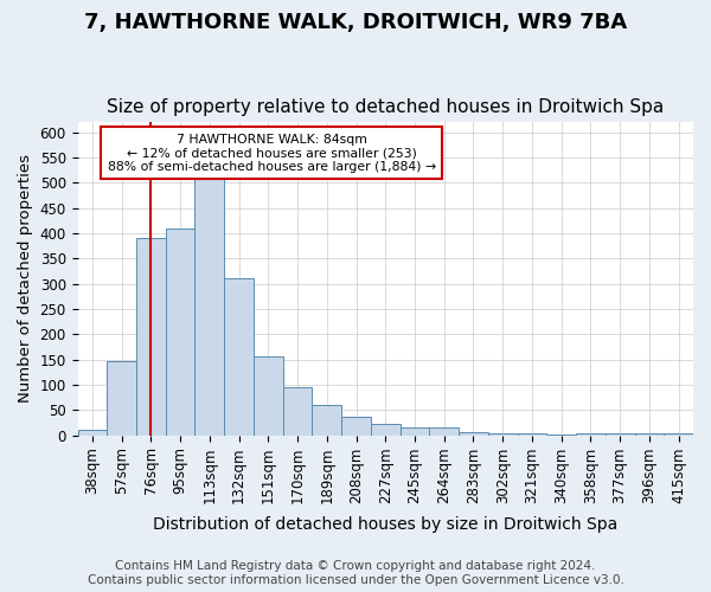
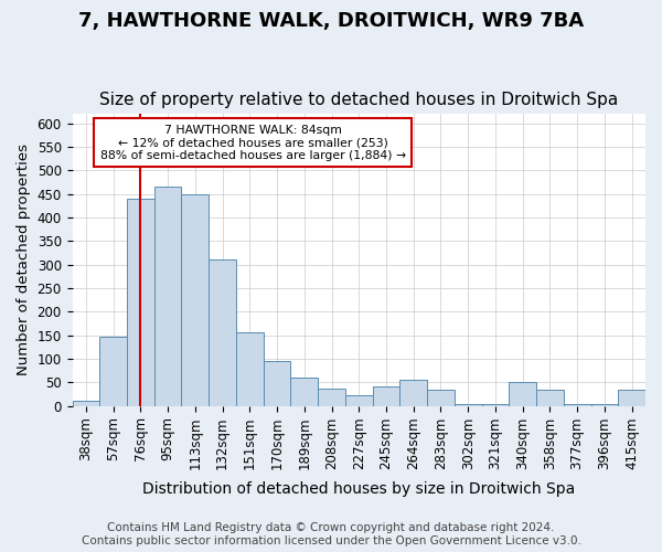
76sqm: 390 -> 440
95sqm: 410 -> 465
113sqm: 510 -> 450
245sqm: 15 -> 40
264sqm: 15 -> 55
283sqm: 5 -> 35
340sqm: 1 -> 50
358sqm: 3 -> 35
415sqm: 3 -> 35
